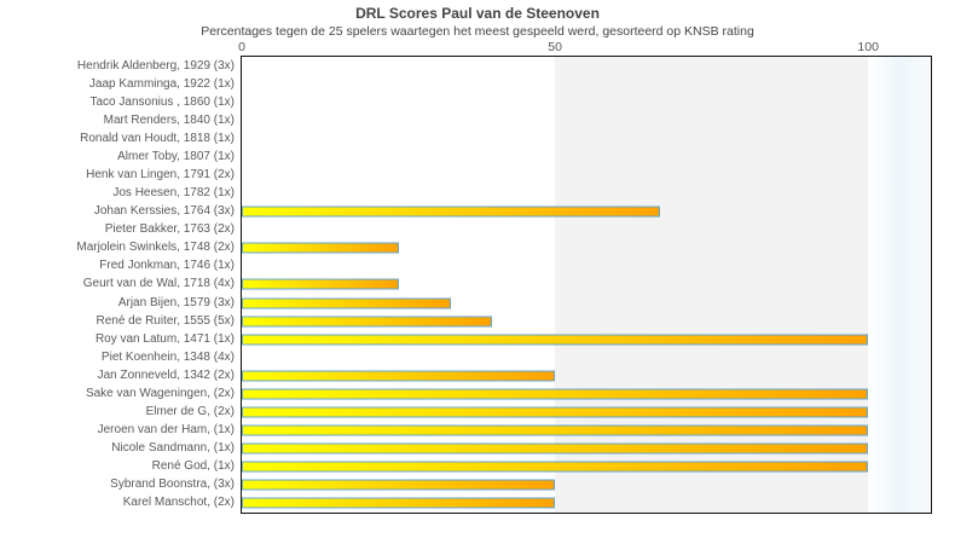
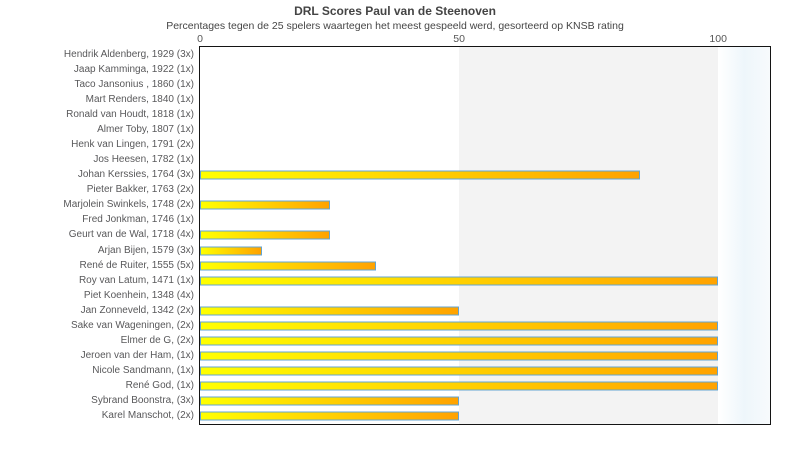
Johan Kerssies, 1764 (3x): 67 -> 85
Arjan Bijen, 1579 (3x): 33 -> 12
René de Ruiter, 1555 (5x): 40 -> 34
